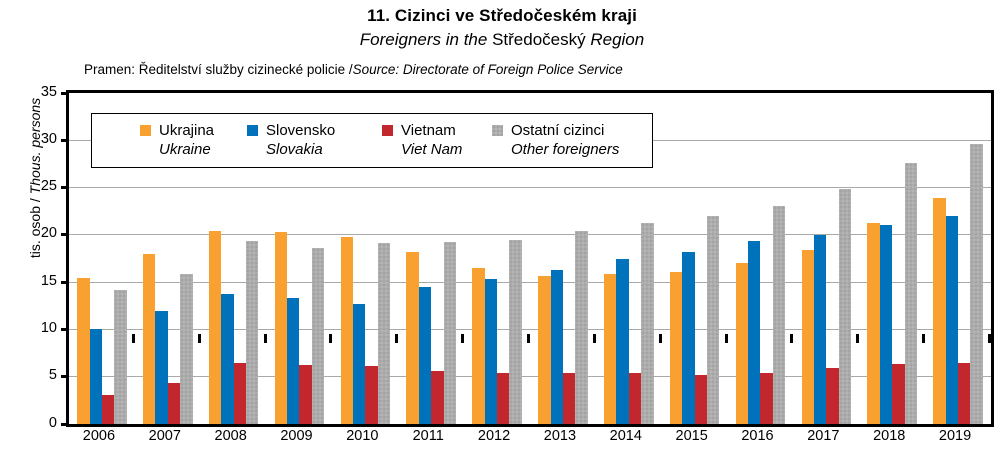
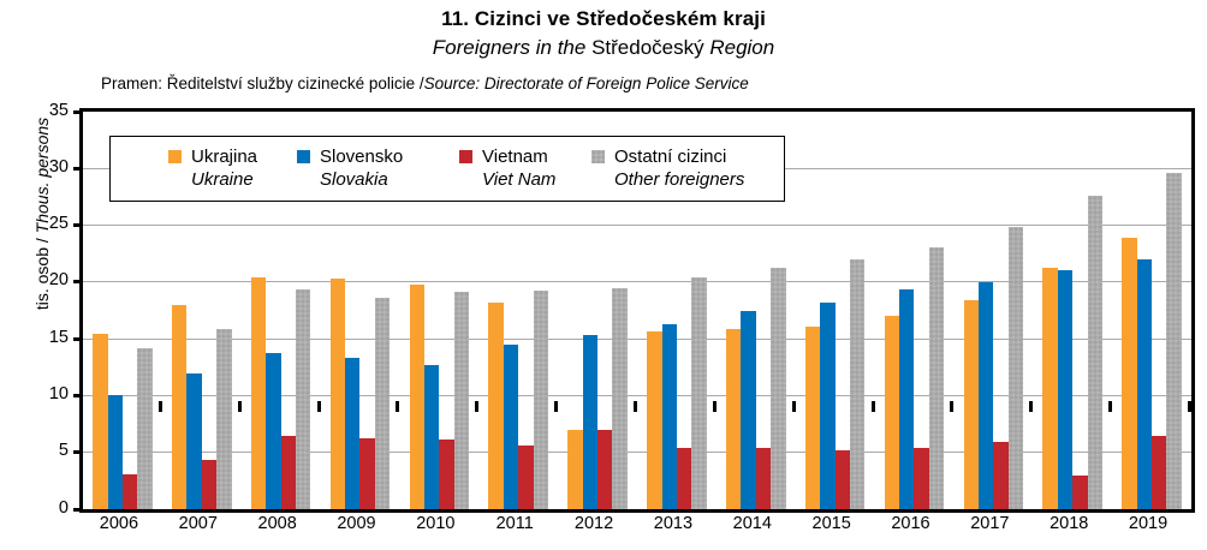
Ukrajina/2012: 16 -> 7
Vietnam/2012: 5 -> 7
Vietnam/2018: 6 -> 3
